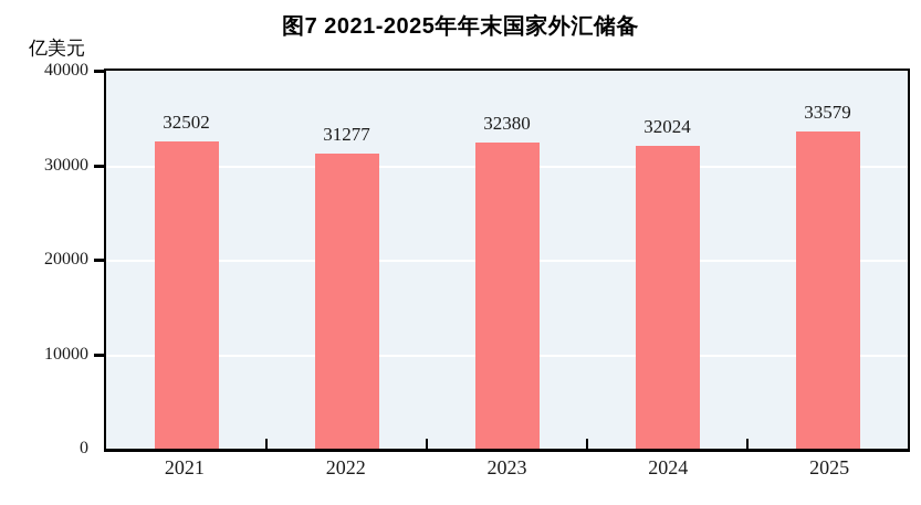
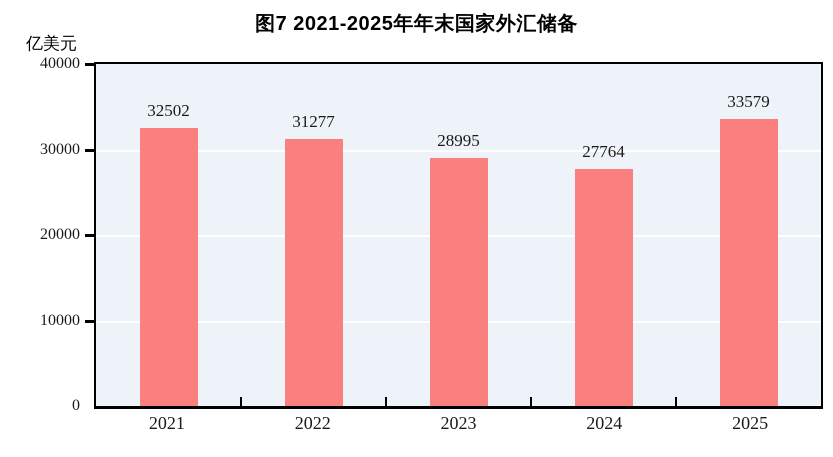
2023: 32380 -> 28995
2024: 32024 -> 27764
